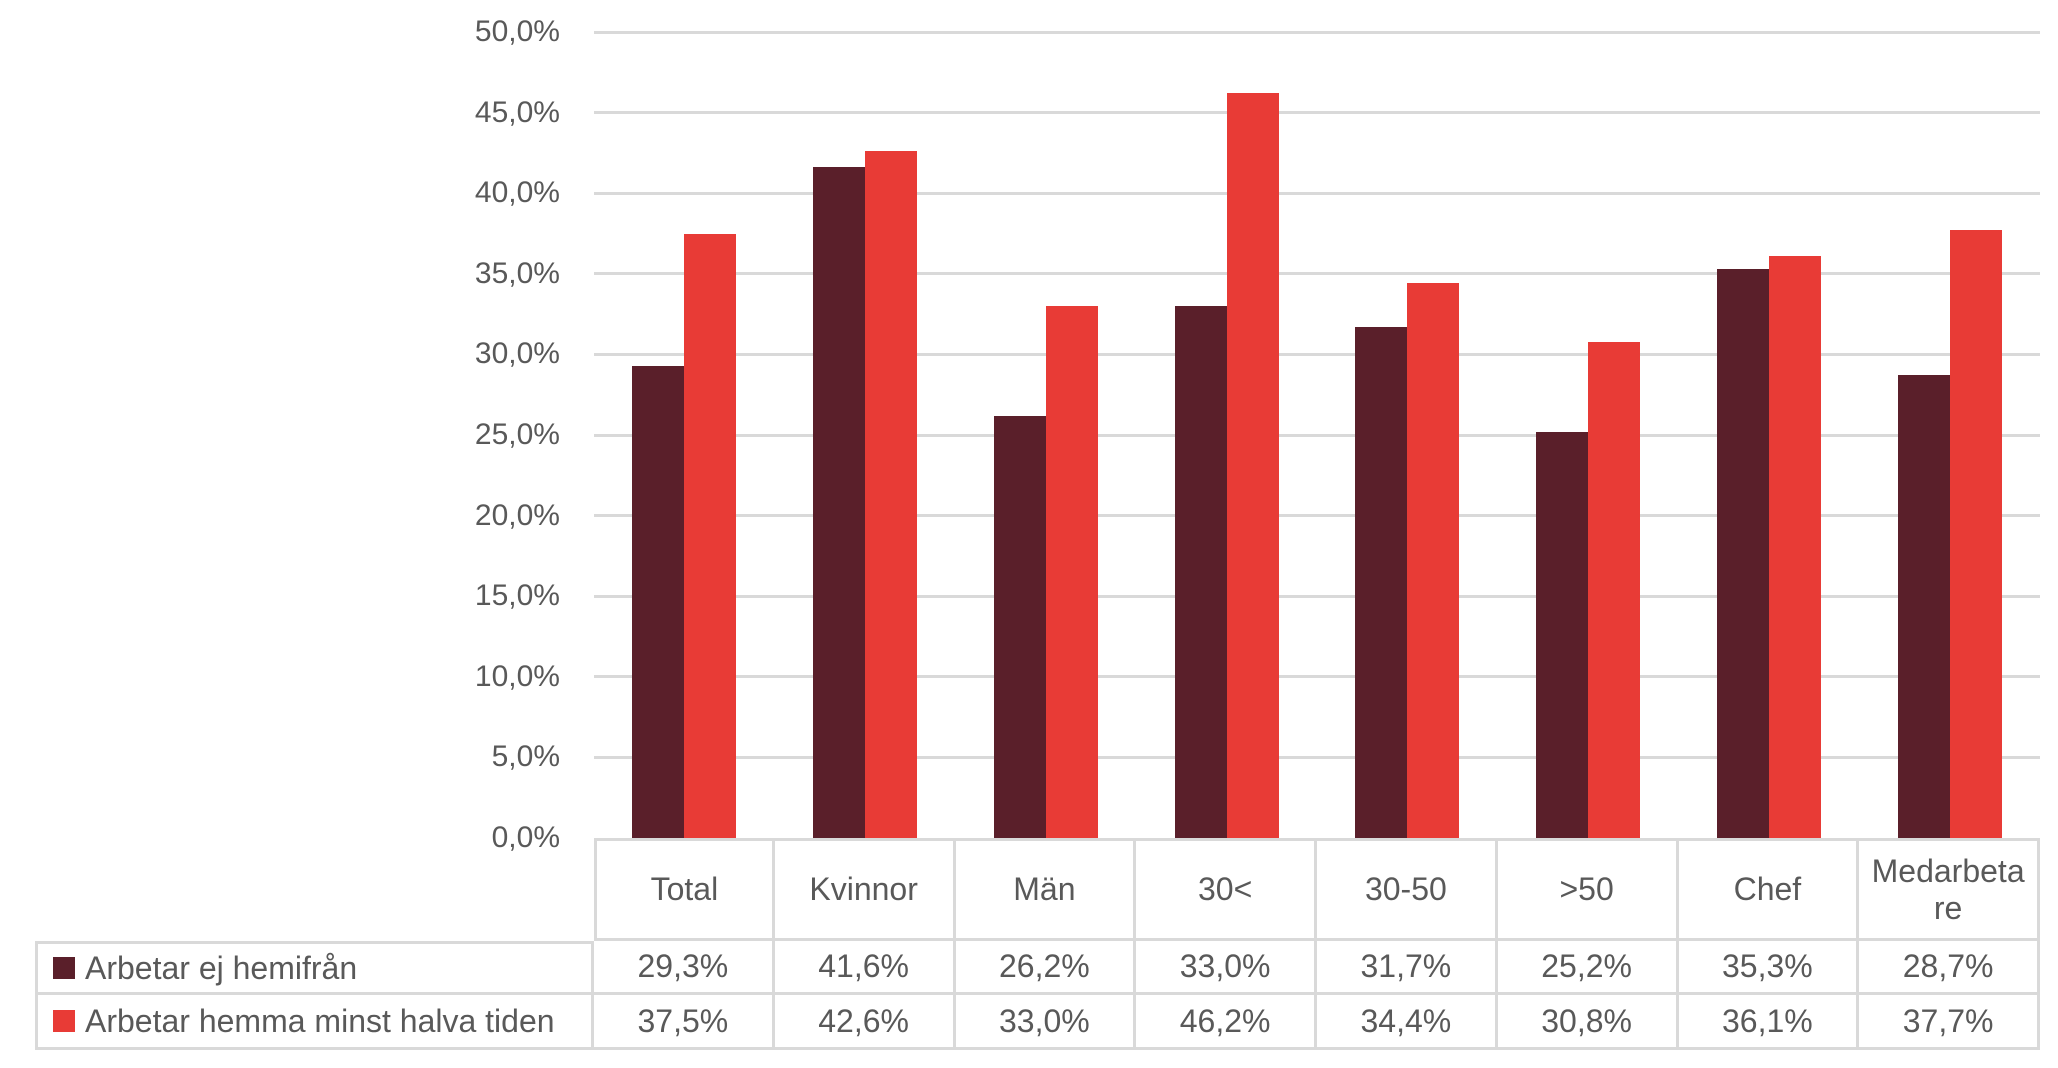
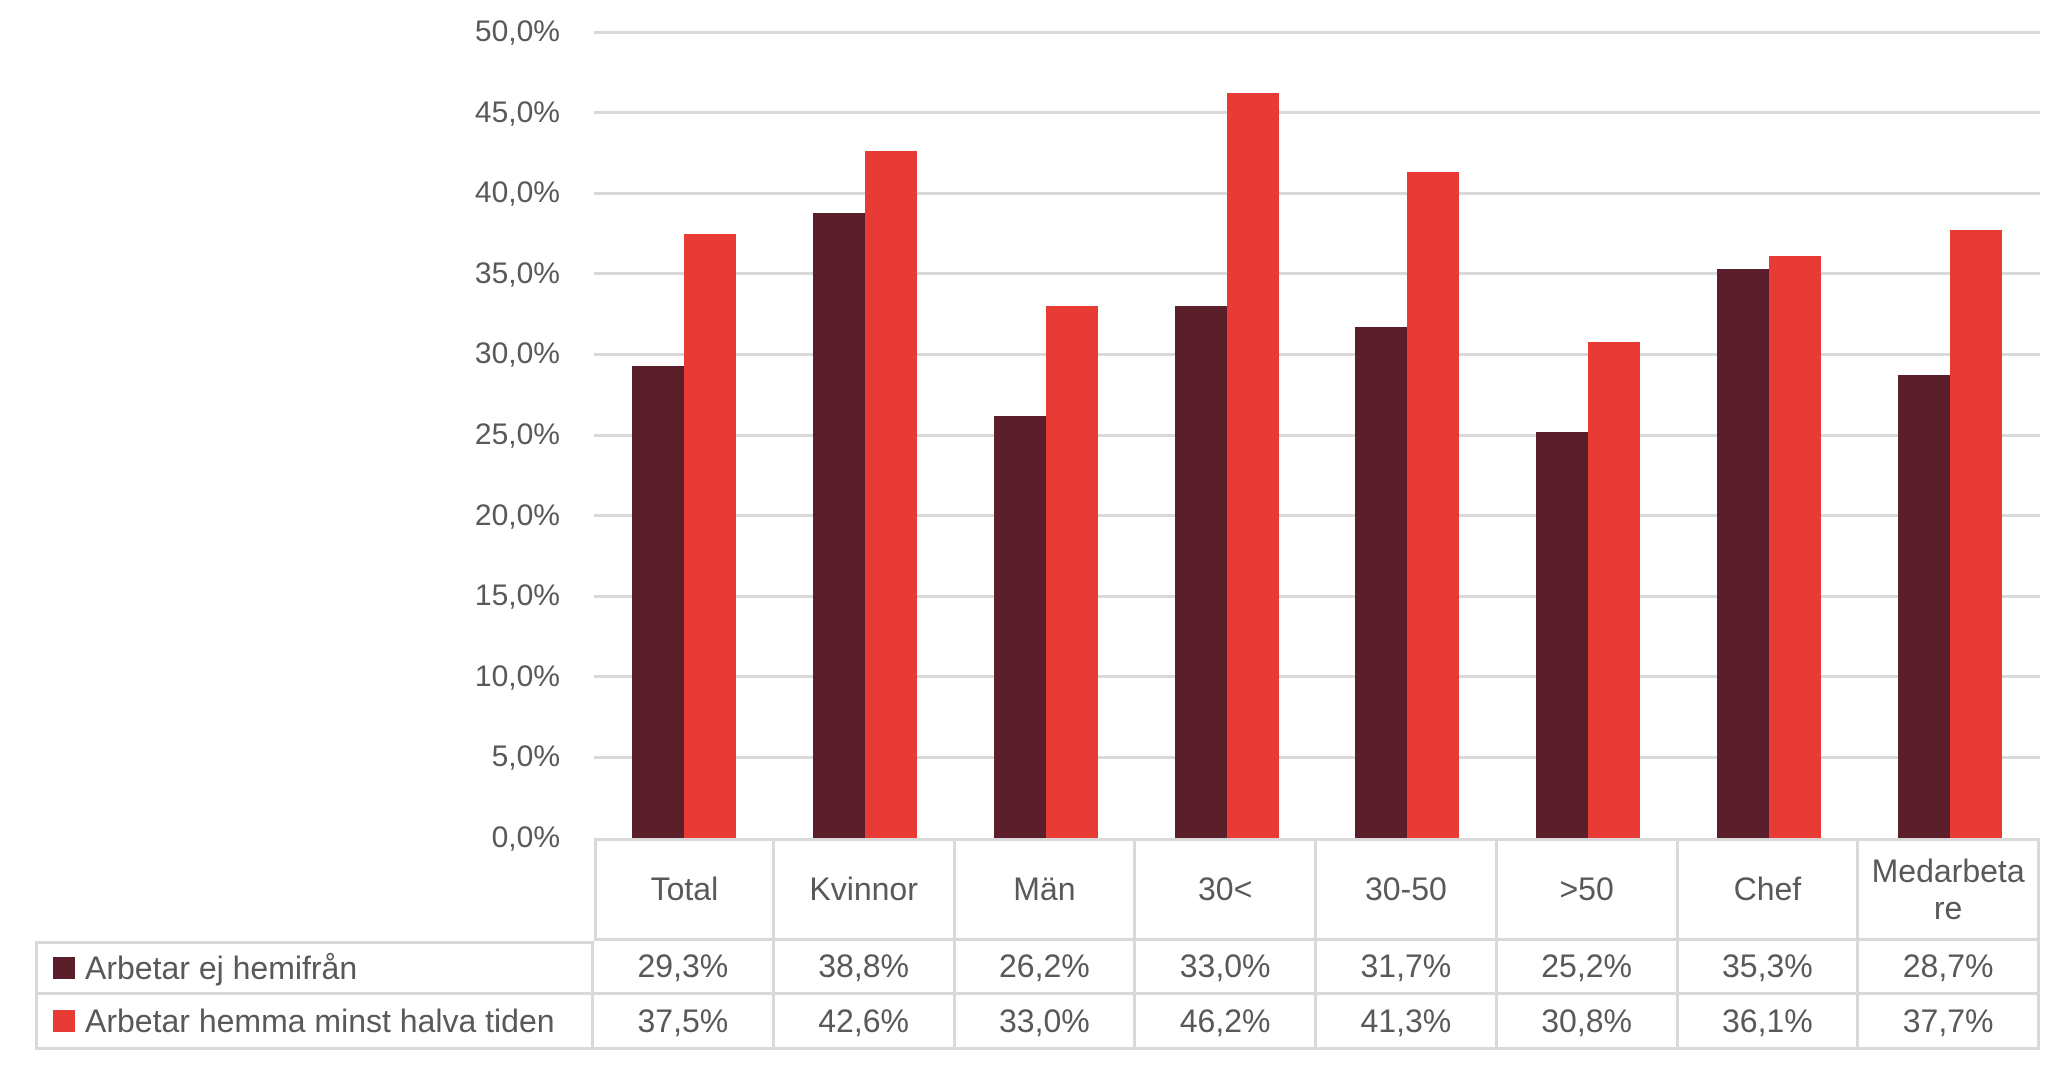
Arbetar ej hemifrån/Kvinnor: 41,6% -> 38,8%
Arbetar hemma minst halva tiden/30-50: 34,4% -> 41,3%
